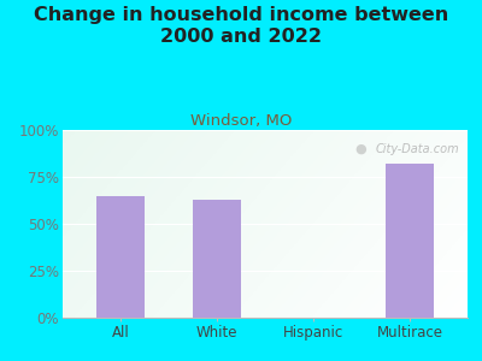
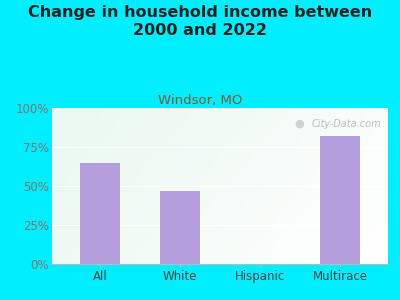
White: 63% -> 47%
